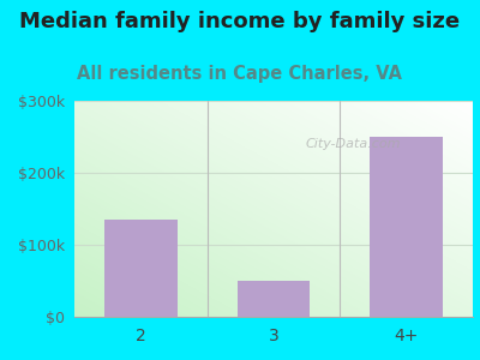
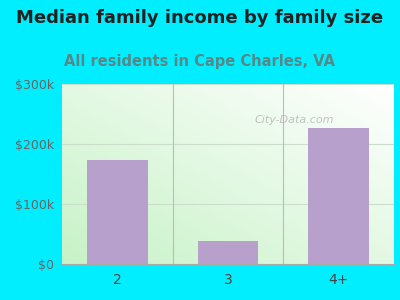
2: $135k -> $174k
3: $50k -> $38k
4+: $250k -> $226k
